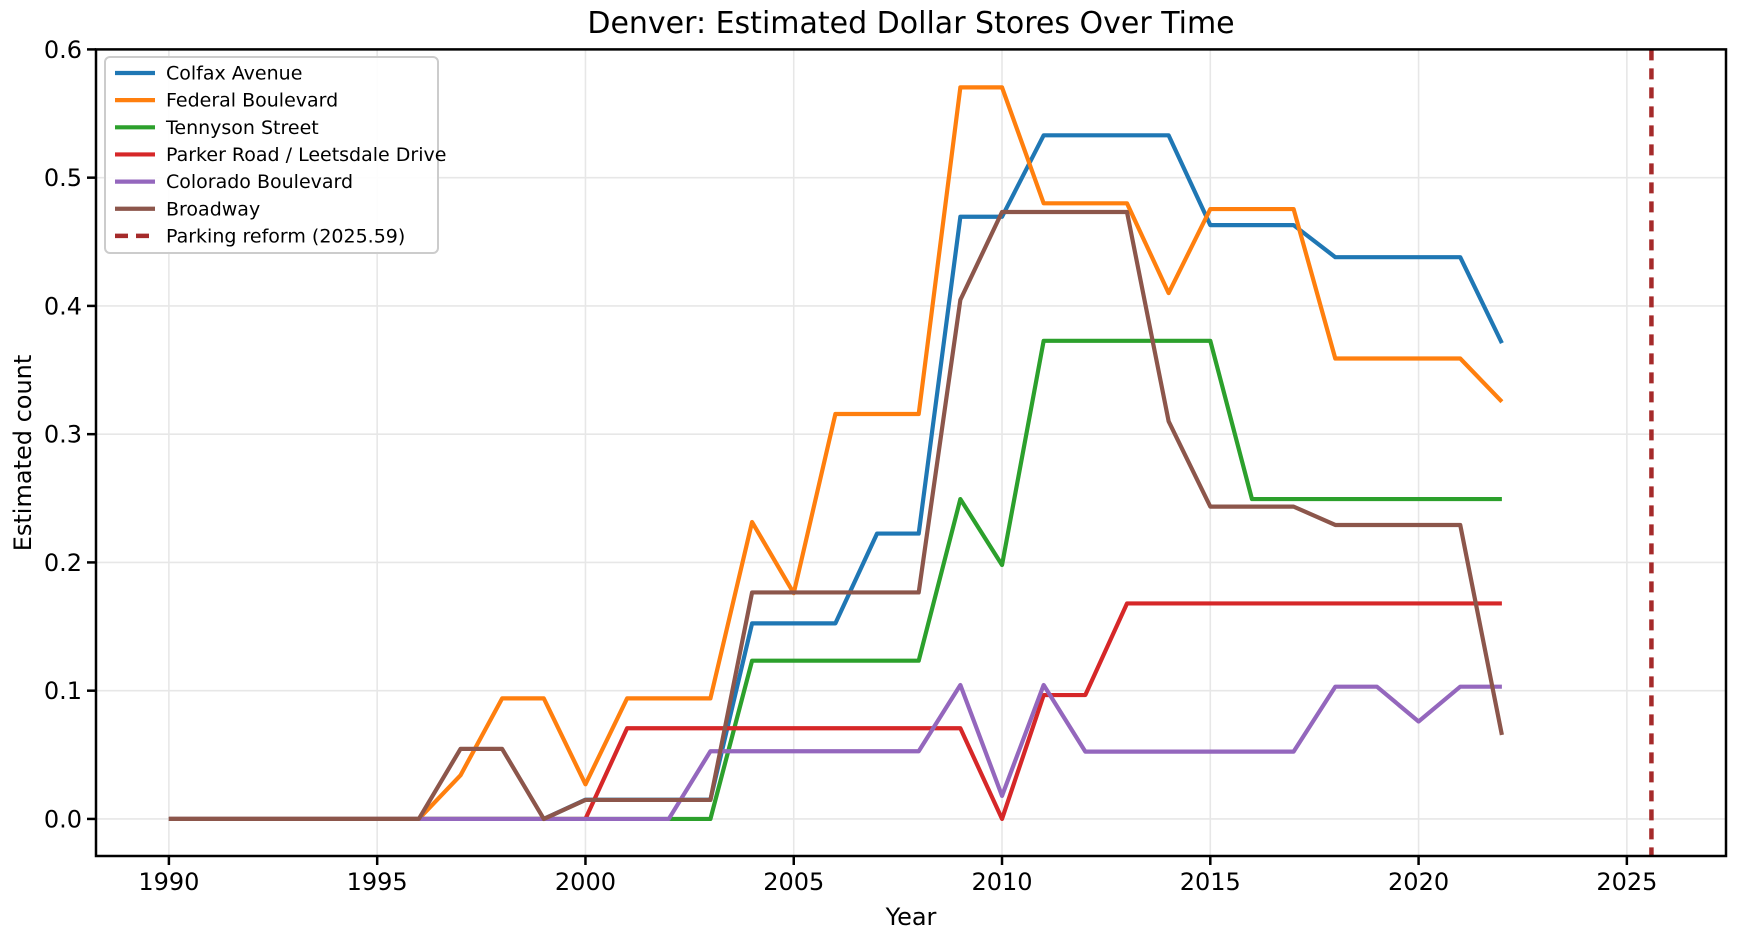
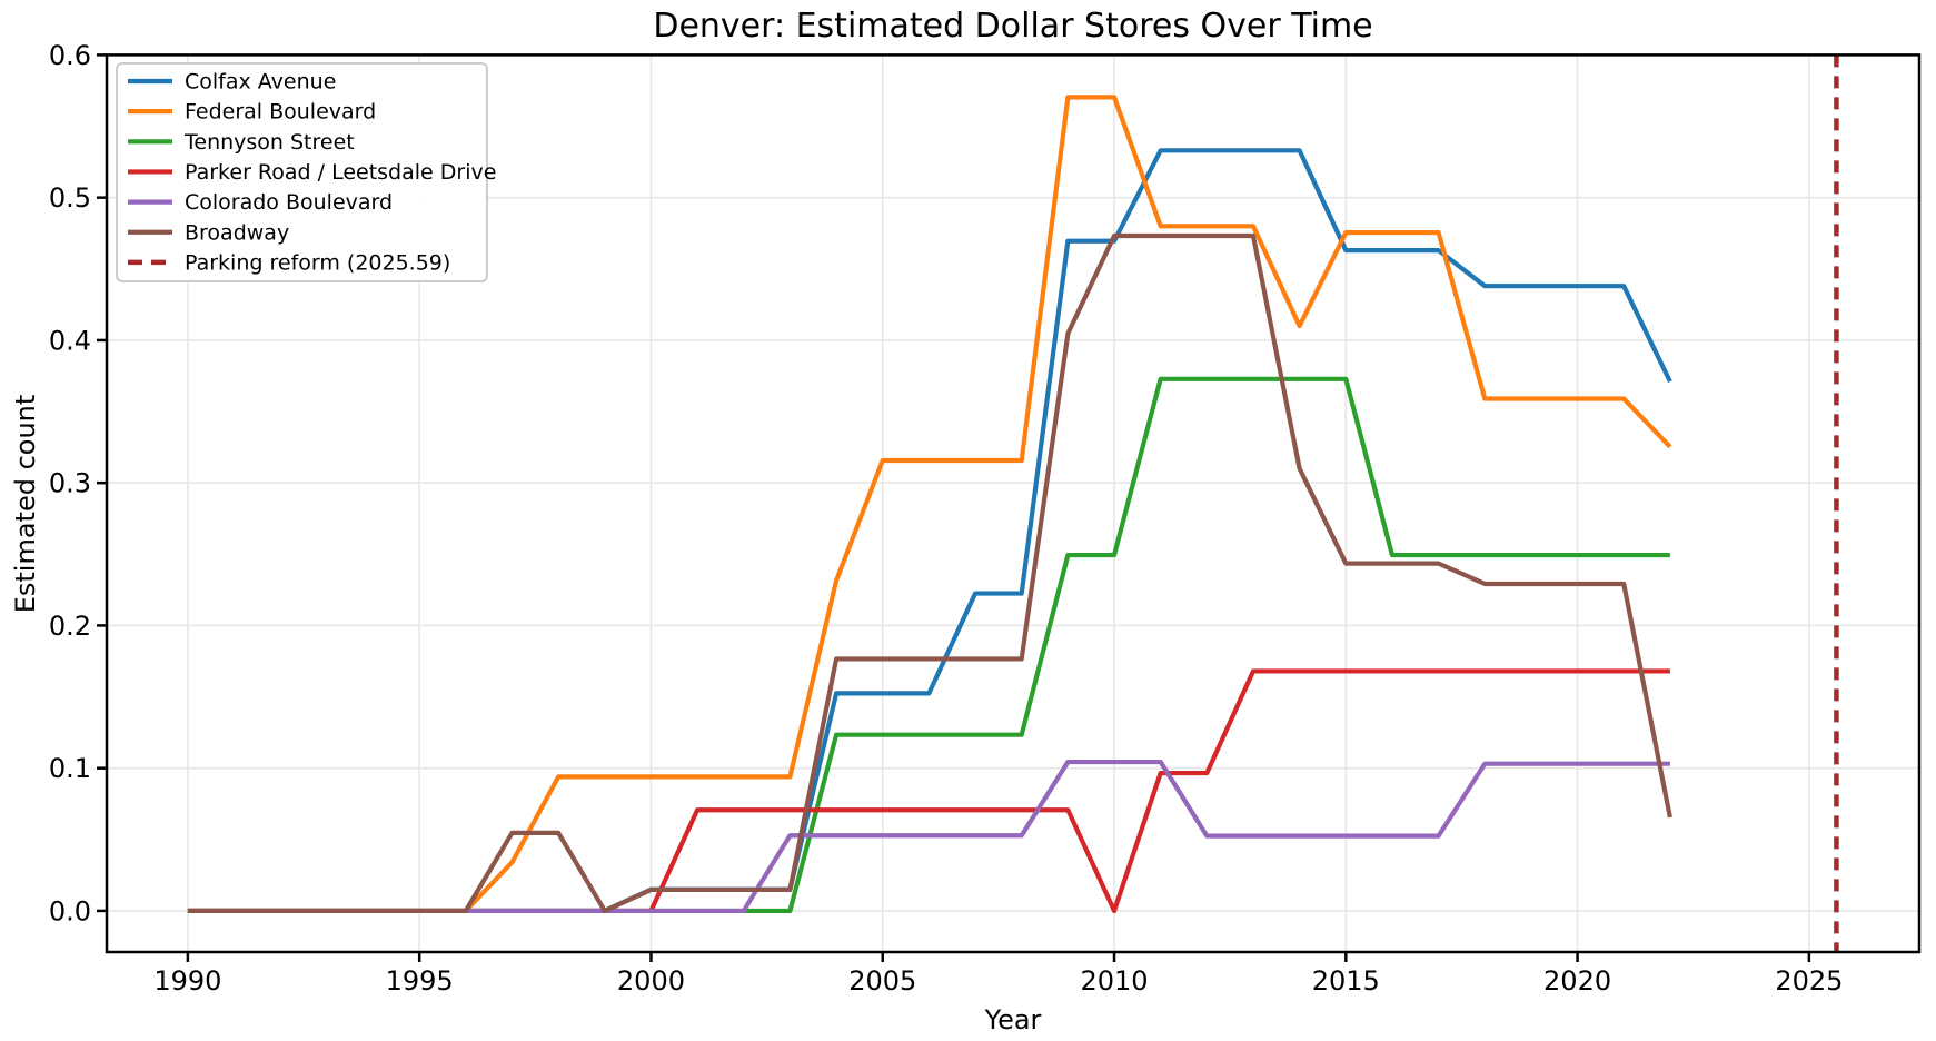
Federal Boulevard/2000: 0.027 -> 0.094
Federal Boulevard/2005: 0.176 -> 0.316
Tennyson Street/2010: 0.198 -> 0.249
Colorado Boulevard/2010: 0.018 -> 0.104
Colorado Boulevard/2020: 0.076 -> 0.103
